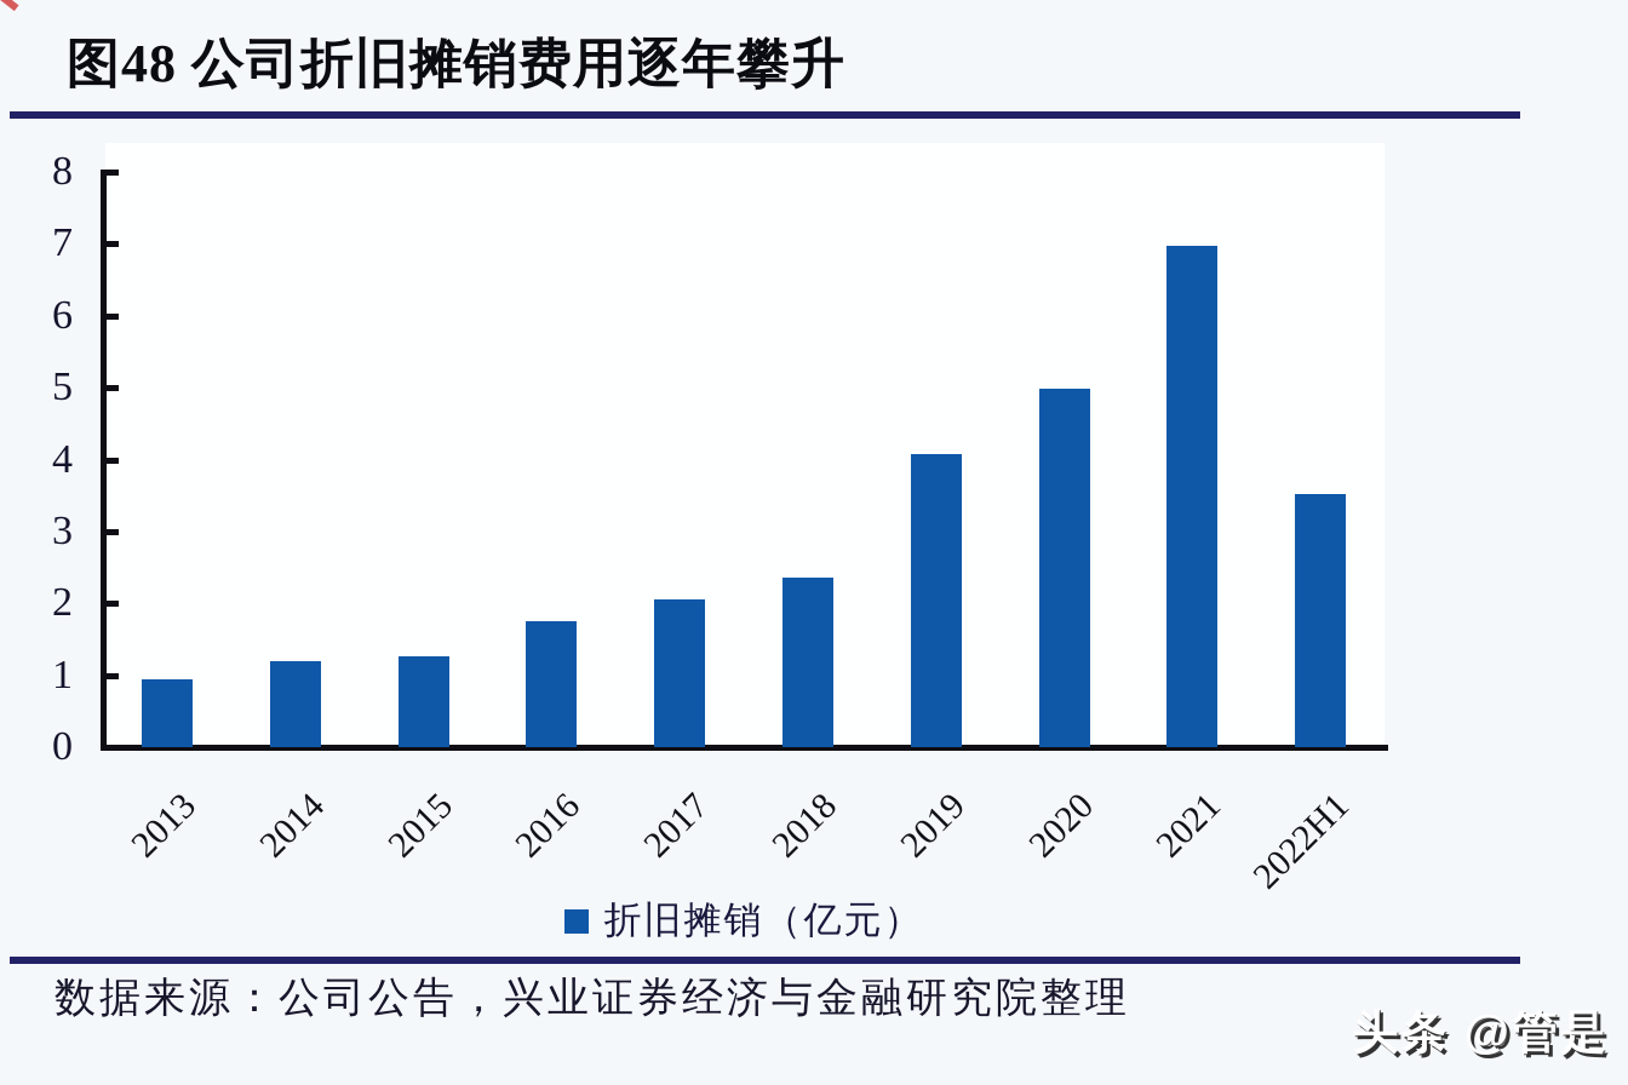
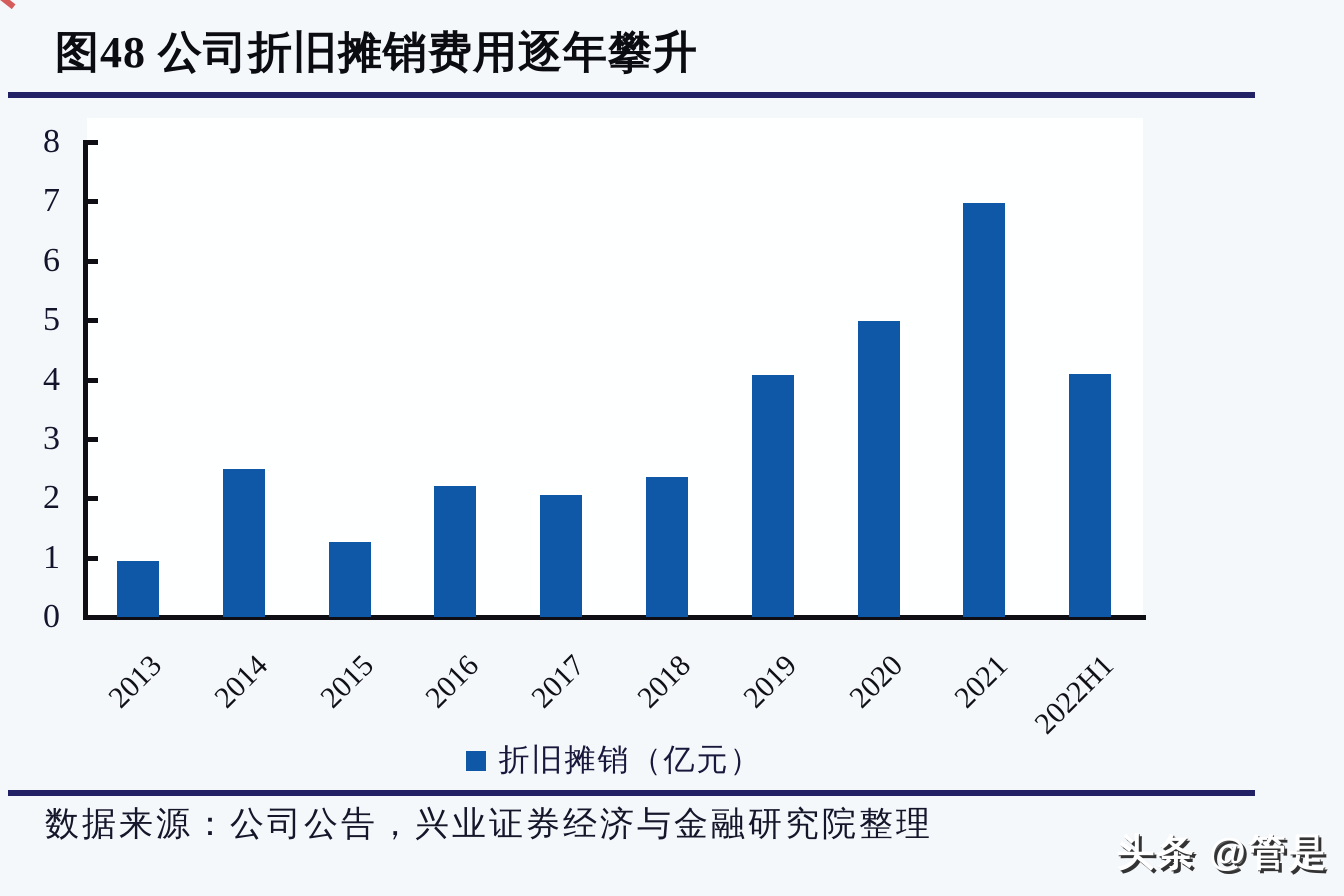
2014: 1.2 -> 2.5
2016: 1.8 -> 2.2
2022H1: 3.5 -> 4.1
